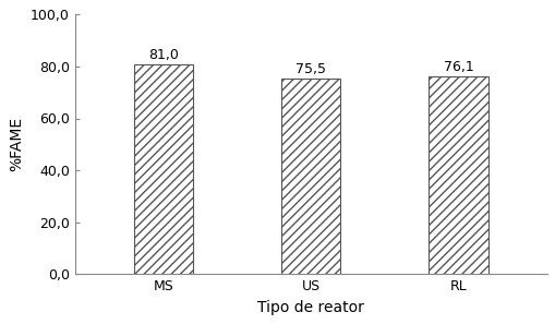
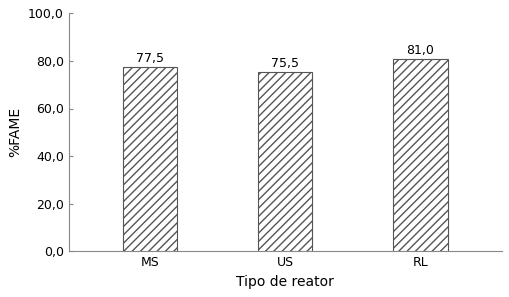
MS: 81,0 -> 77,5
RL: 76,1 -> 81,0
